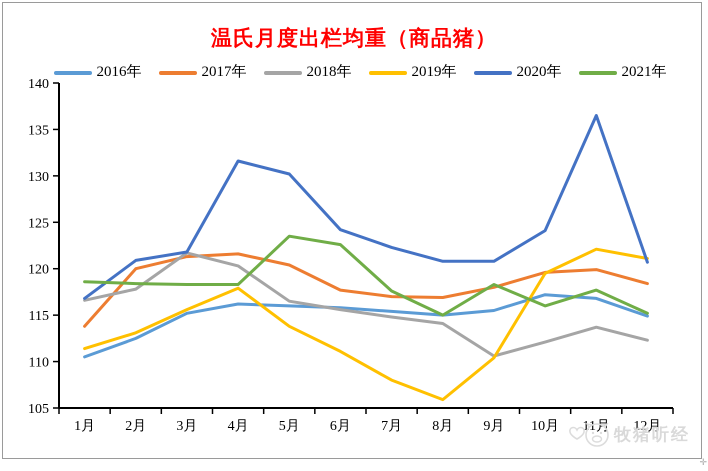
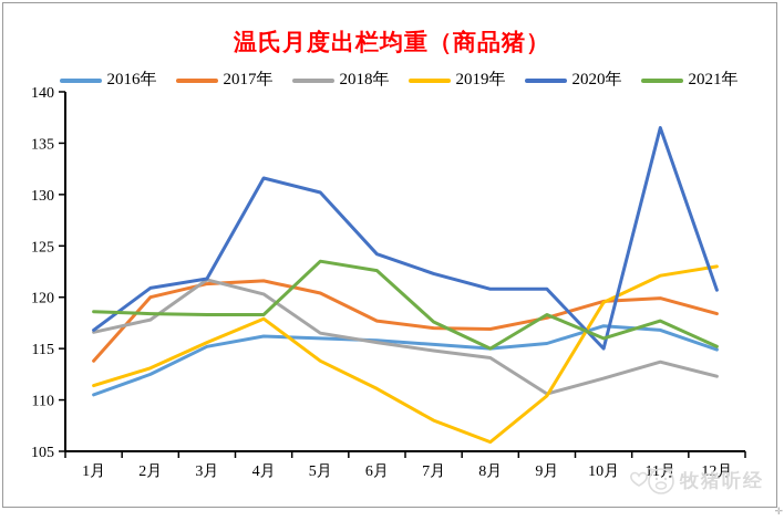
2020年/10月: 124 -> 115
2019年/12月: 121 -> 123
